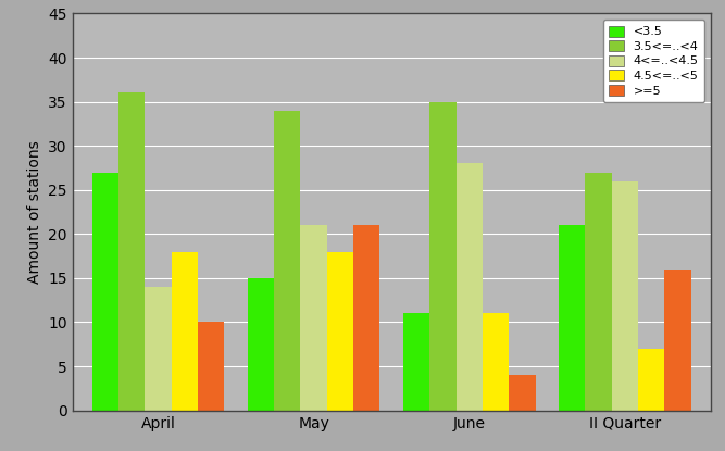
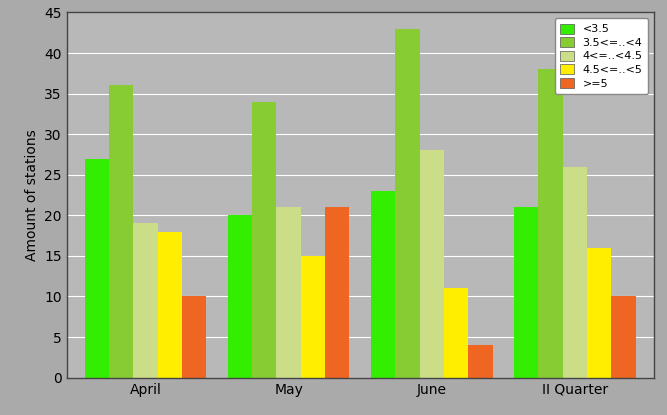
4<=..<4.5/April: 14 -> 19
<3.5/May: 15 -> 20
4.5<=..<5/May: 18 -> 15
<3.5/June: 11 -> 23
3.5<=..<4/June: 35 -> 43
3.5<=..<4/II Quarter: 27 -> 38
4.5<=..<5/II Quarter: 7 -> 16
>=5/II Quarter: 16 -> 10
